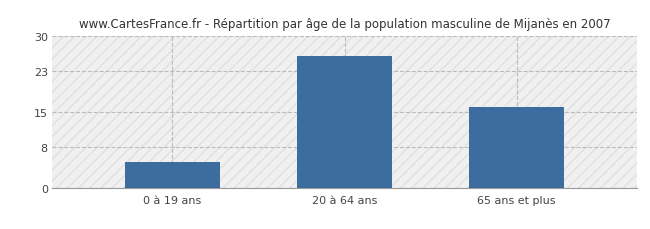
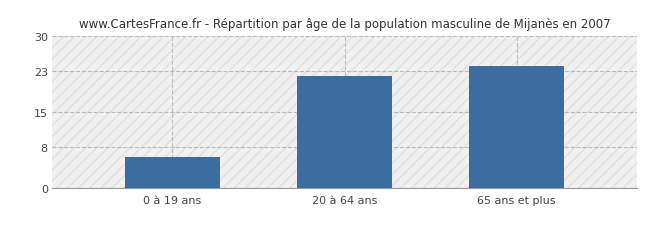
0 à 19 ans: 5 -> 6
20 à 64 ans: 26 -> 22
65 ans et plus: 16 -> 24
